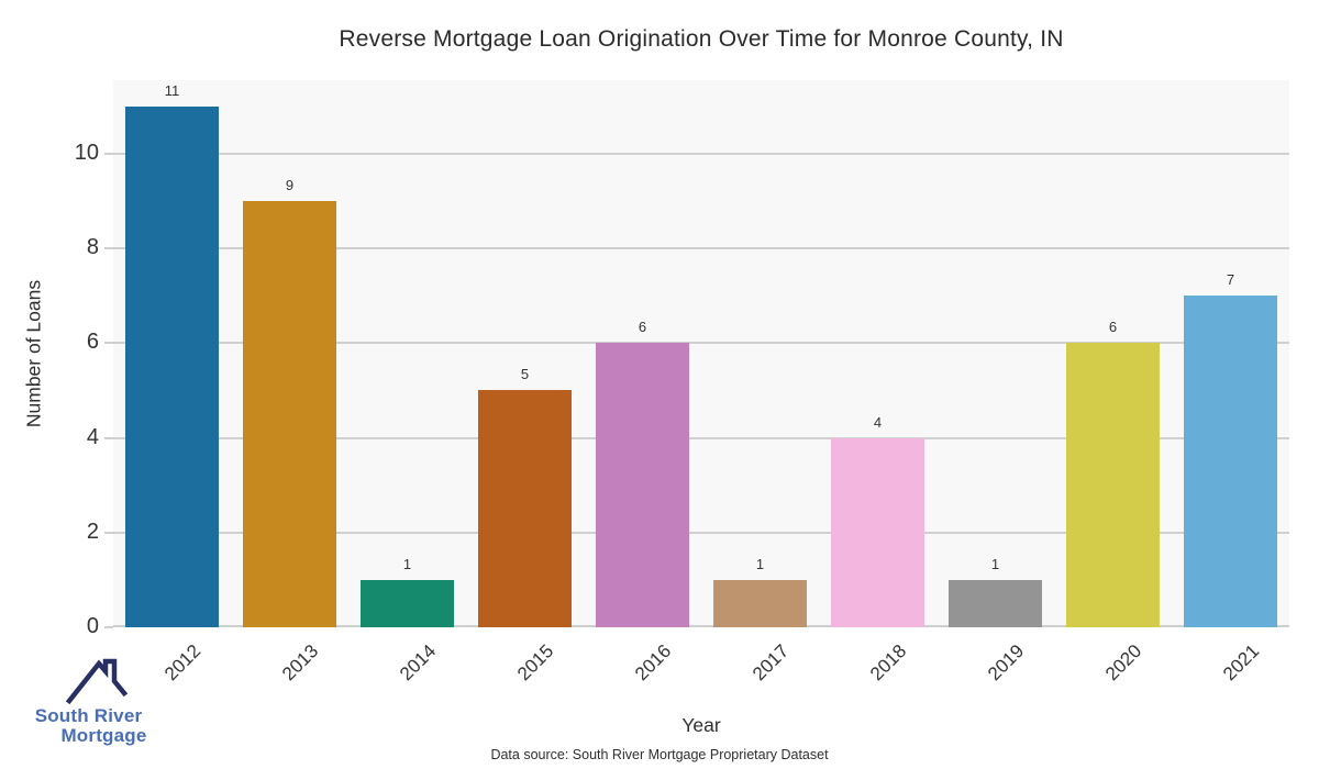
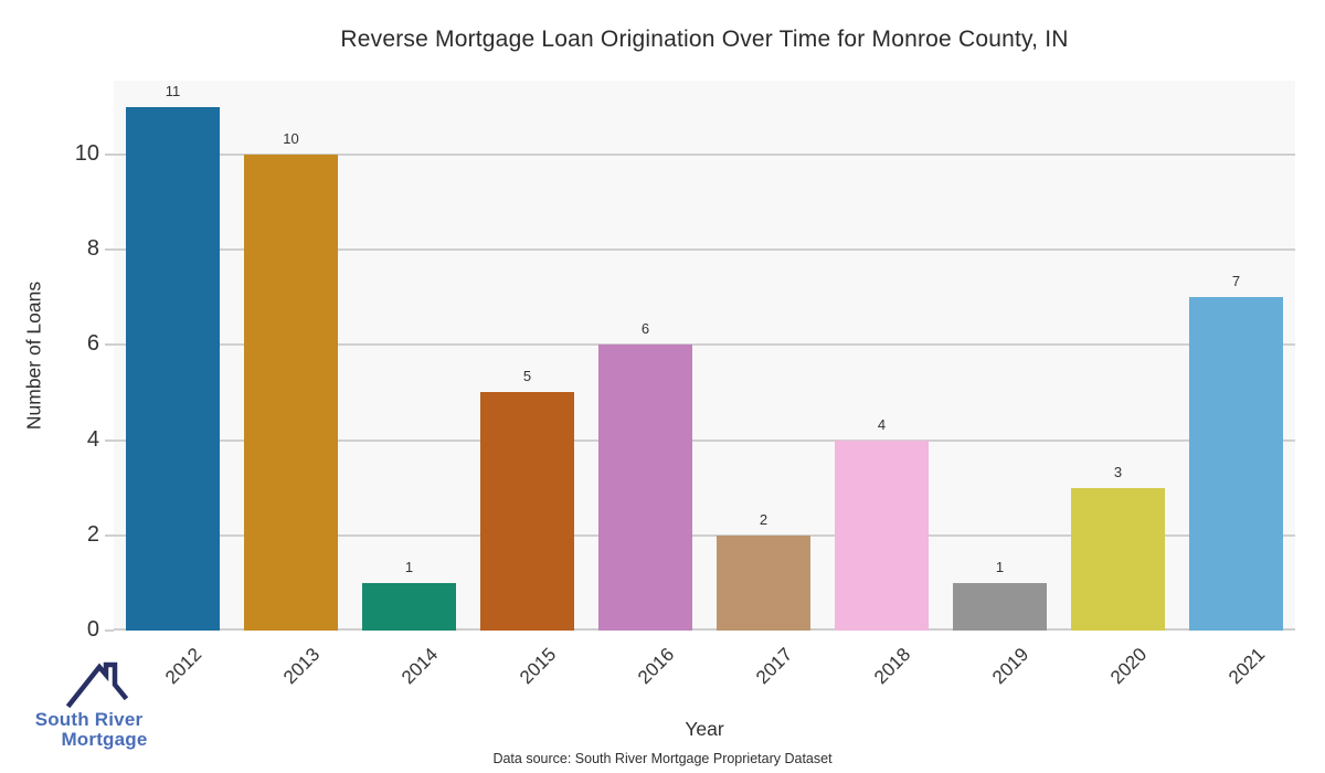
2013: 9 -> 10
2017: 1 -> 2
2020: 6 -> 3
